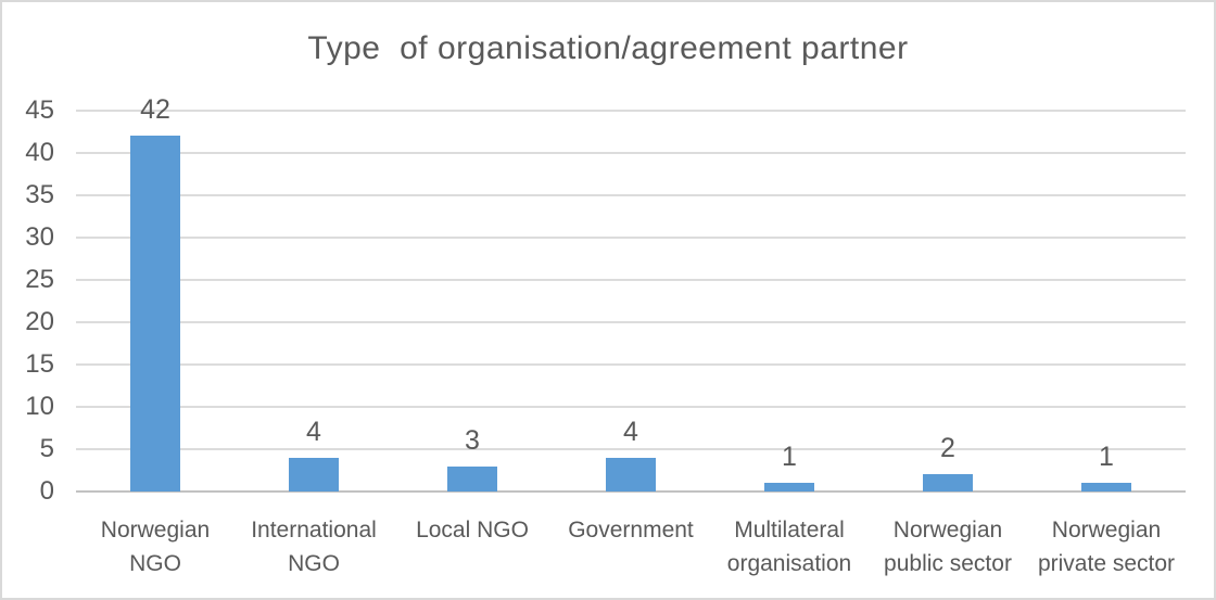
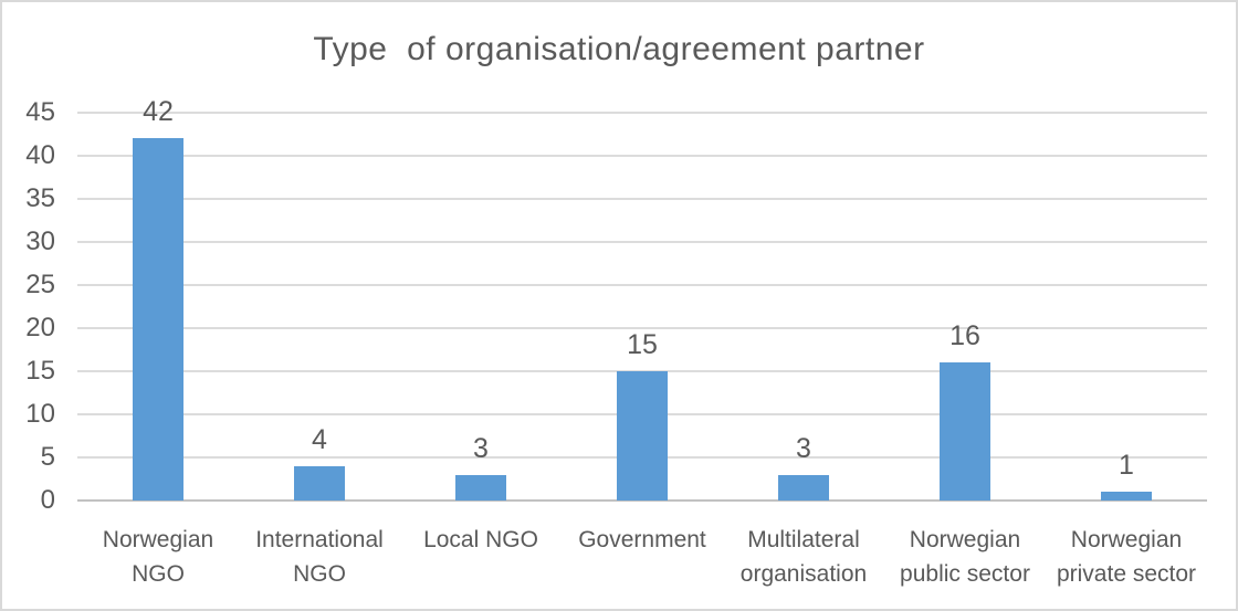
Government: 4 -> 15
Multilateral organisation: 1 -> 3
Norwegian public sector: 2 -> 16
